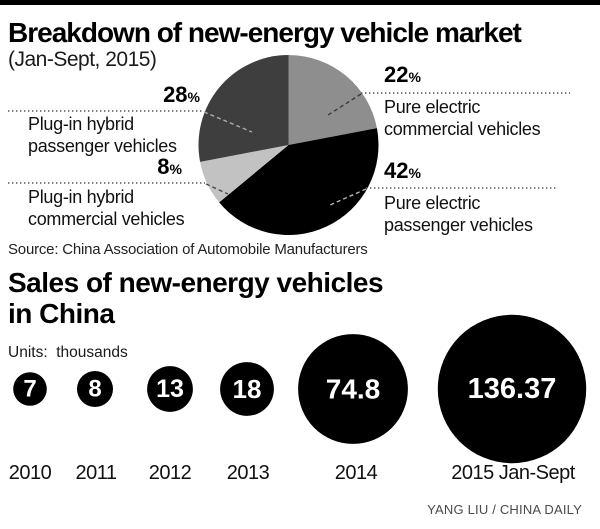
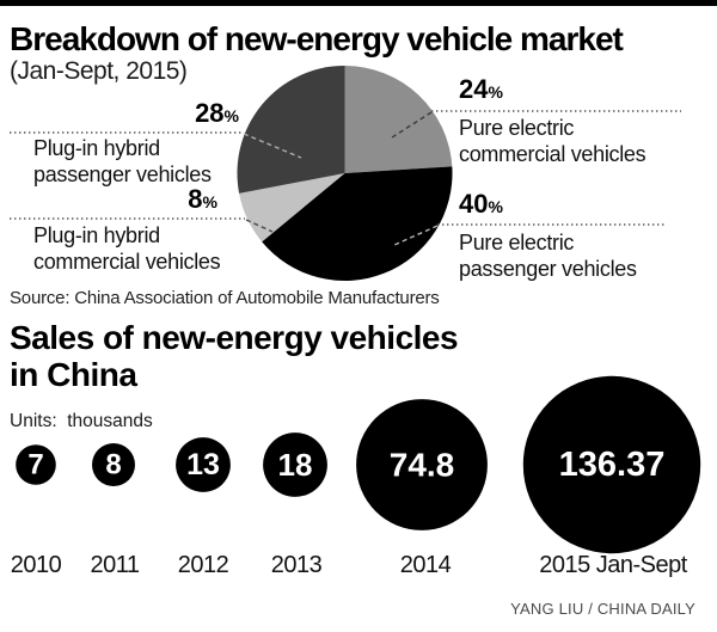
Breakdown of new-energy vehicle market (Jan-Sept, 2015)/Pure electric commercial vehicles: 22 -> 24
Breakdown of new-energy vehicle market (Jan-Sept, 2015)/Pure electric passenger vehicles: 42 -> 40
